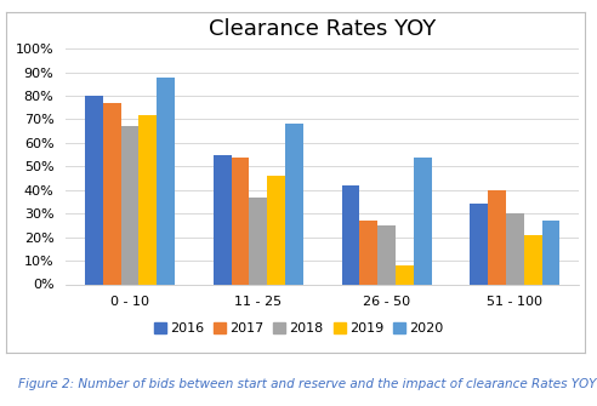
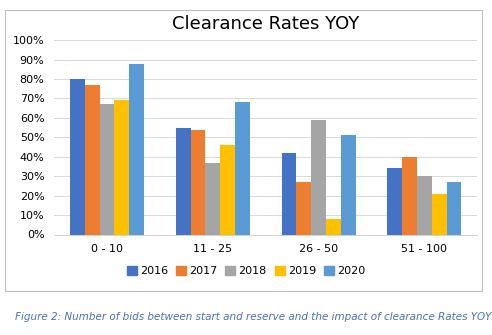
2019/0 - 10: 72% -> 69%
2018/26 - 50: 25% -> 59%
2020/26 - 50: 54% -> 51%
